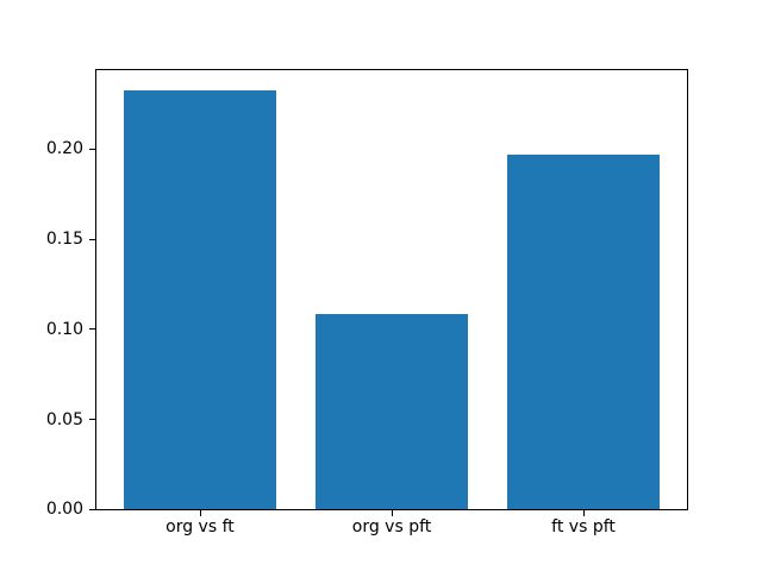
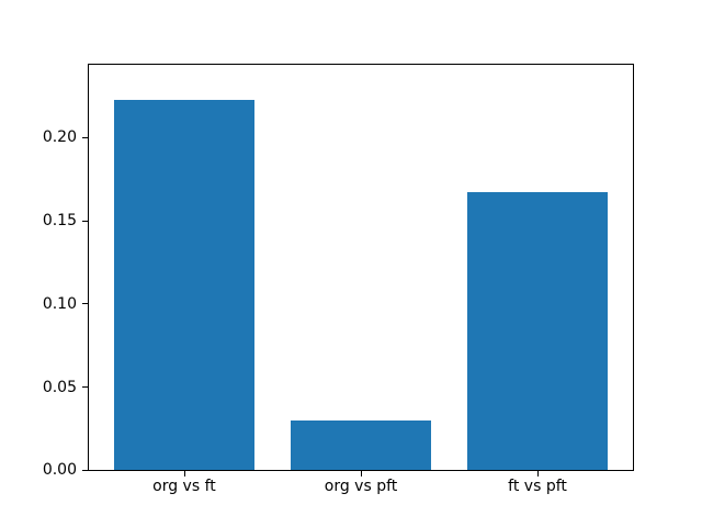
org vs ft: 0.233 -> 0.223
org vs pft: 0.108 -> 0.030
ft vs pft: 0.197 -> 0.167
